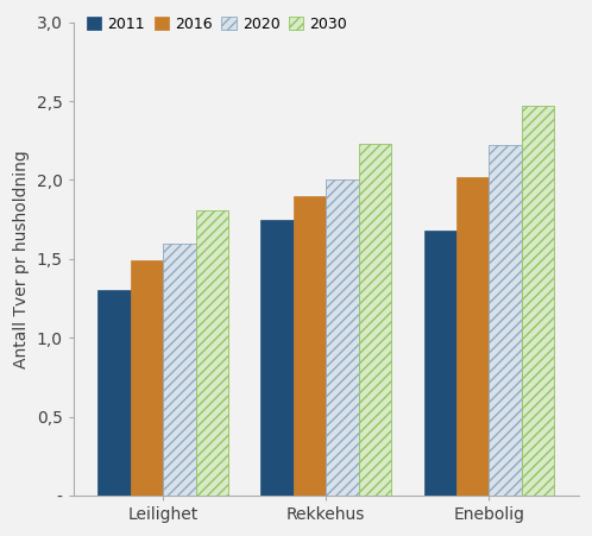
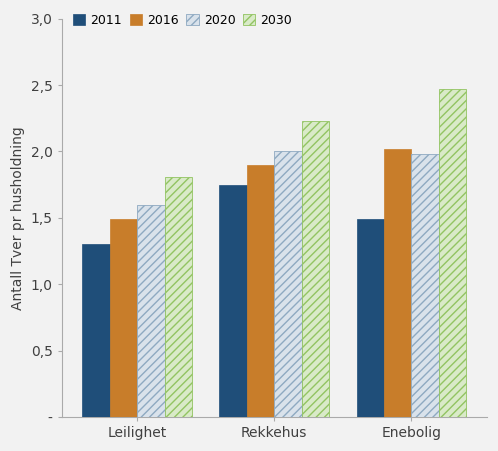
2011/Enebolig: 1,68 -> 1,49
2020/Enebolig: 2,22 -> 1,98
